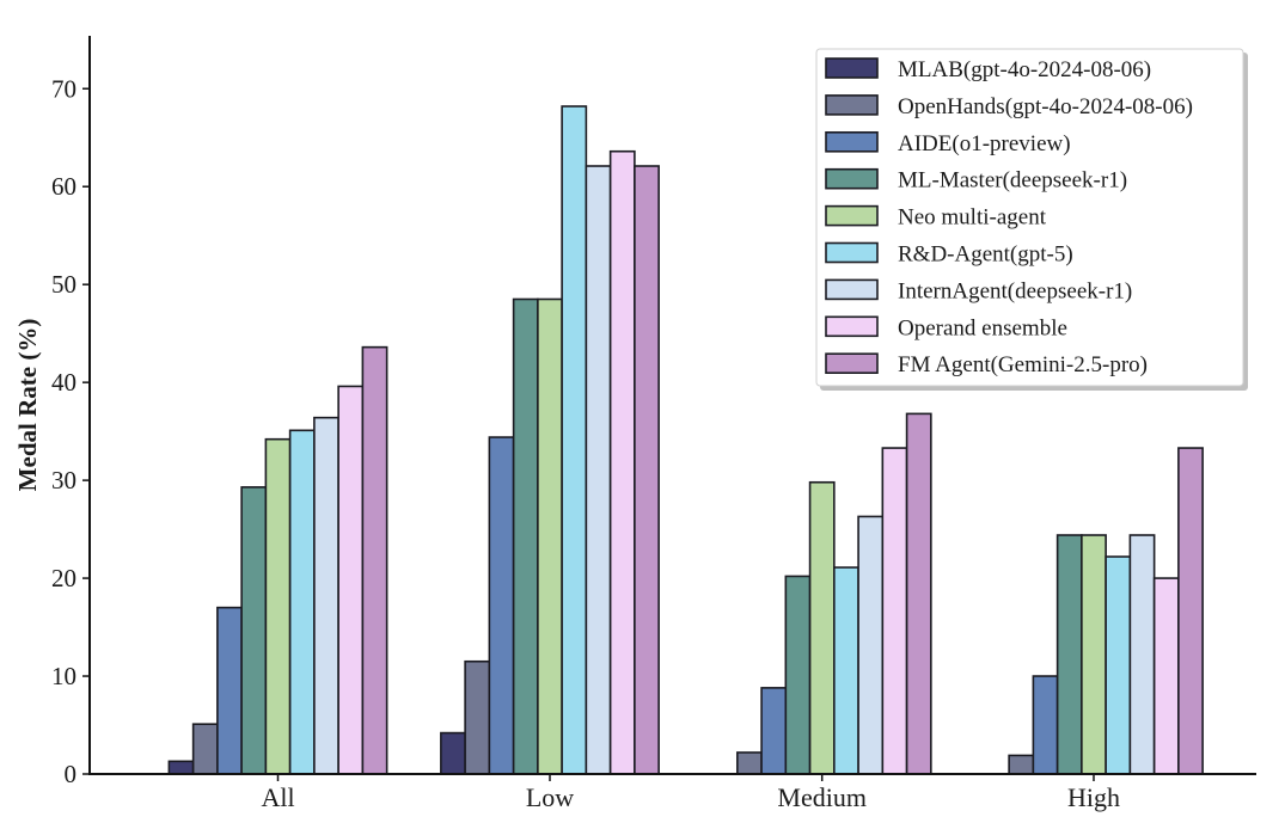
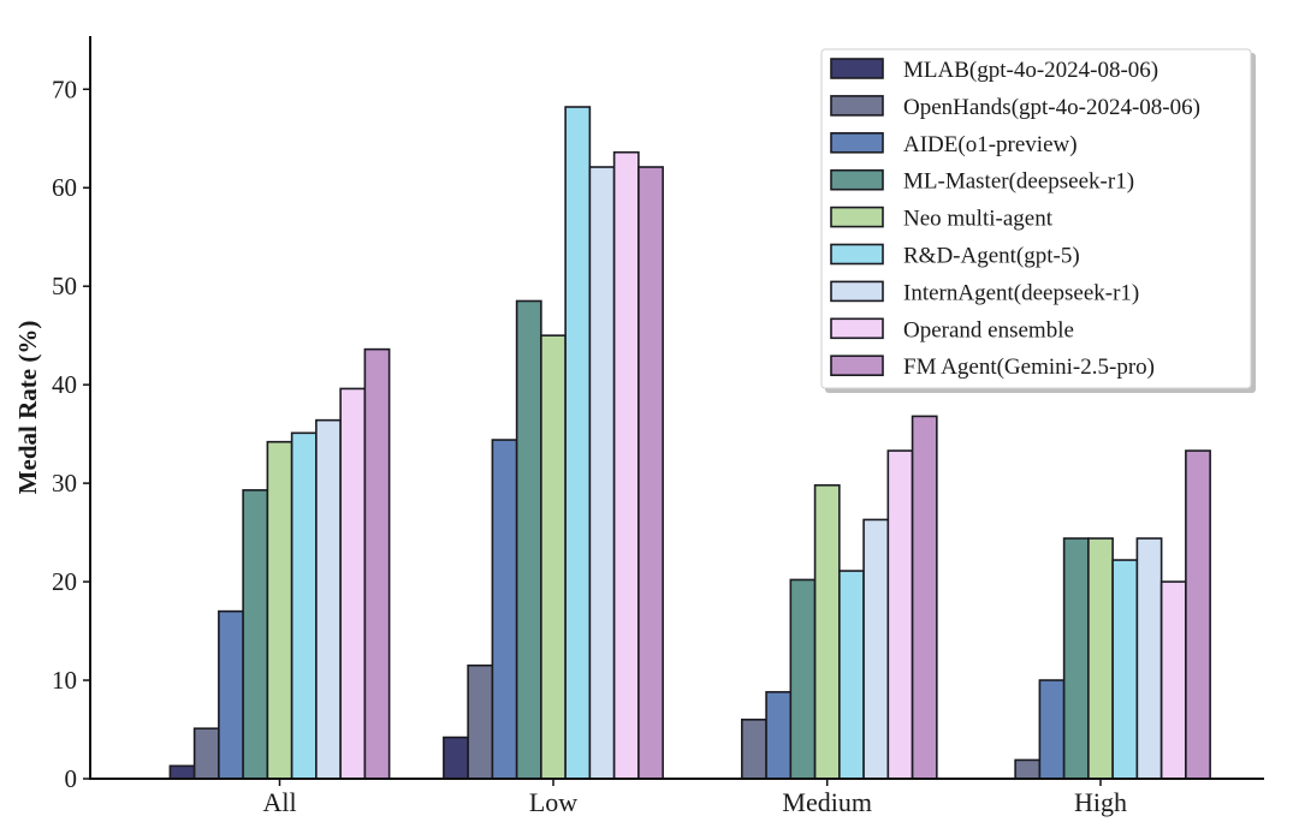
Neo multi-agent/Low: 48 -> 45
OpenHands(gpt-4o-2024-08-06)/Medium: 2 -> 6
